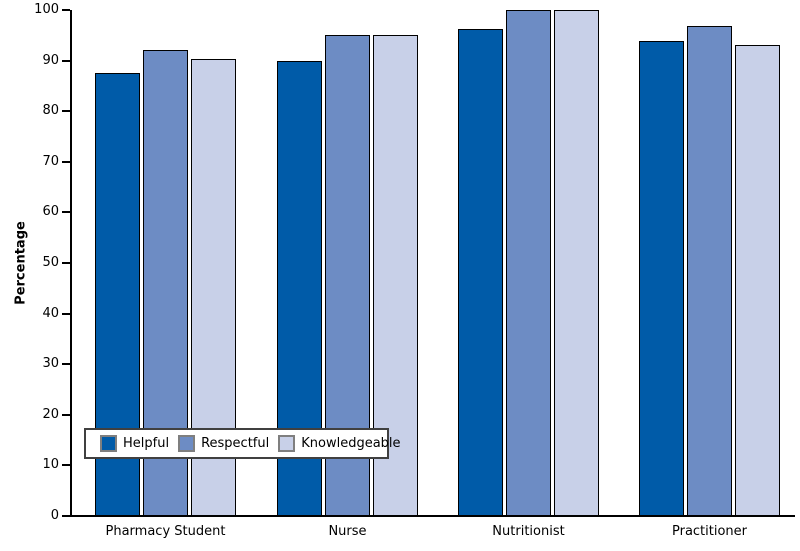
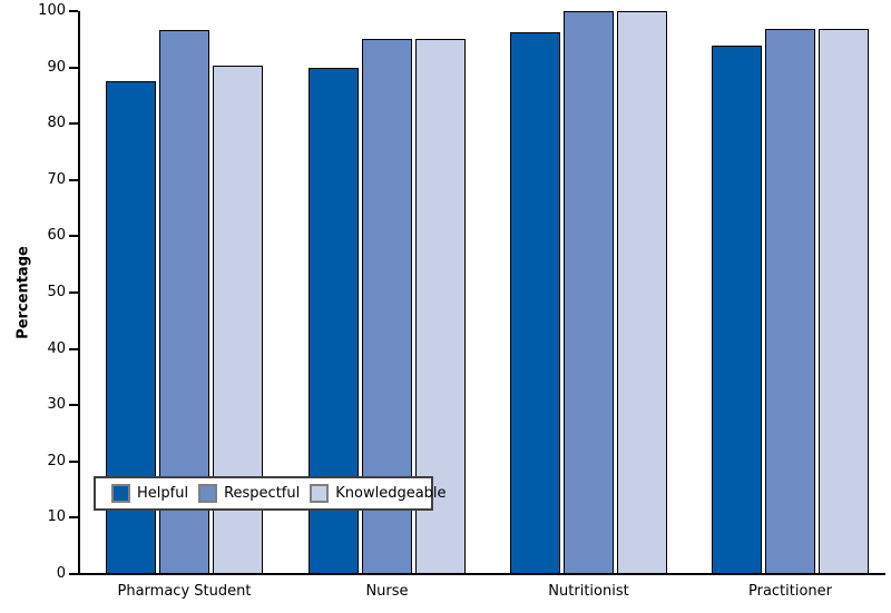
Respectful/Pharmacy Student: 92 -> 97
Knowledgeable/Practitioner: 93 -> 97
